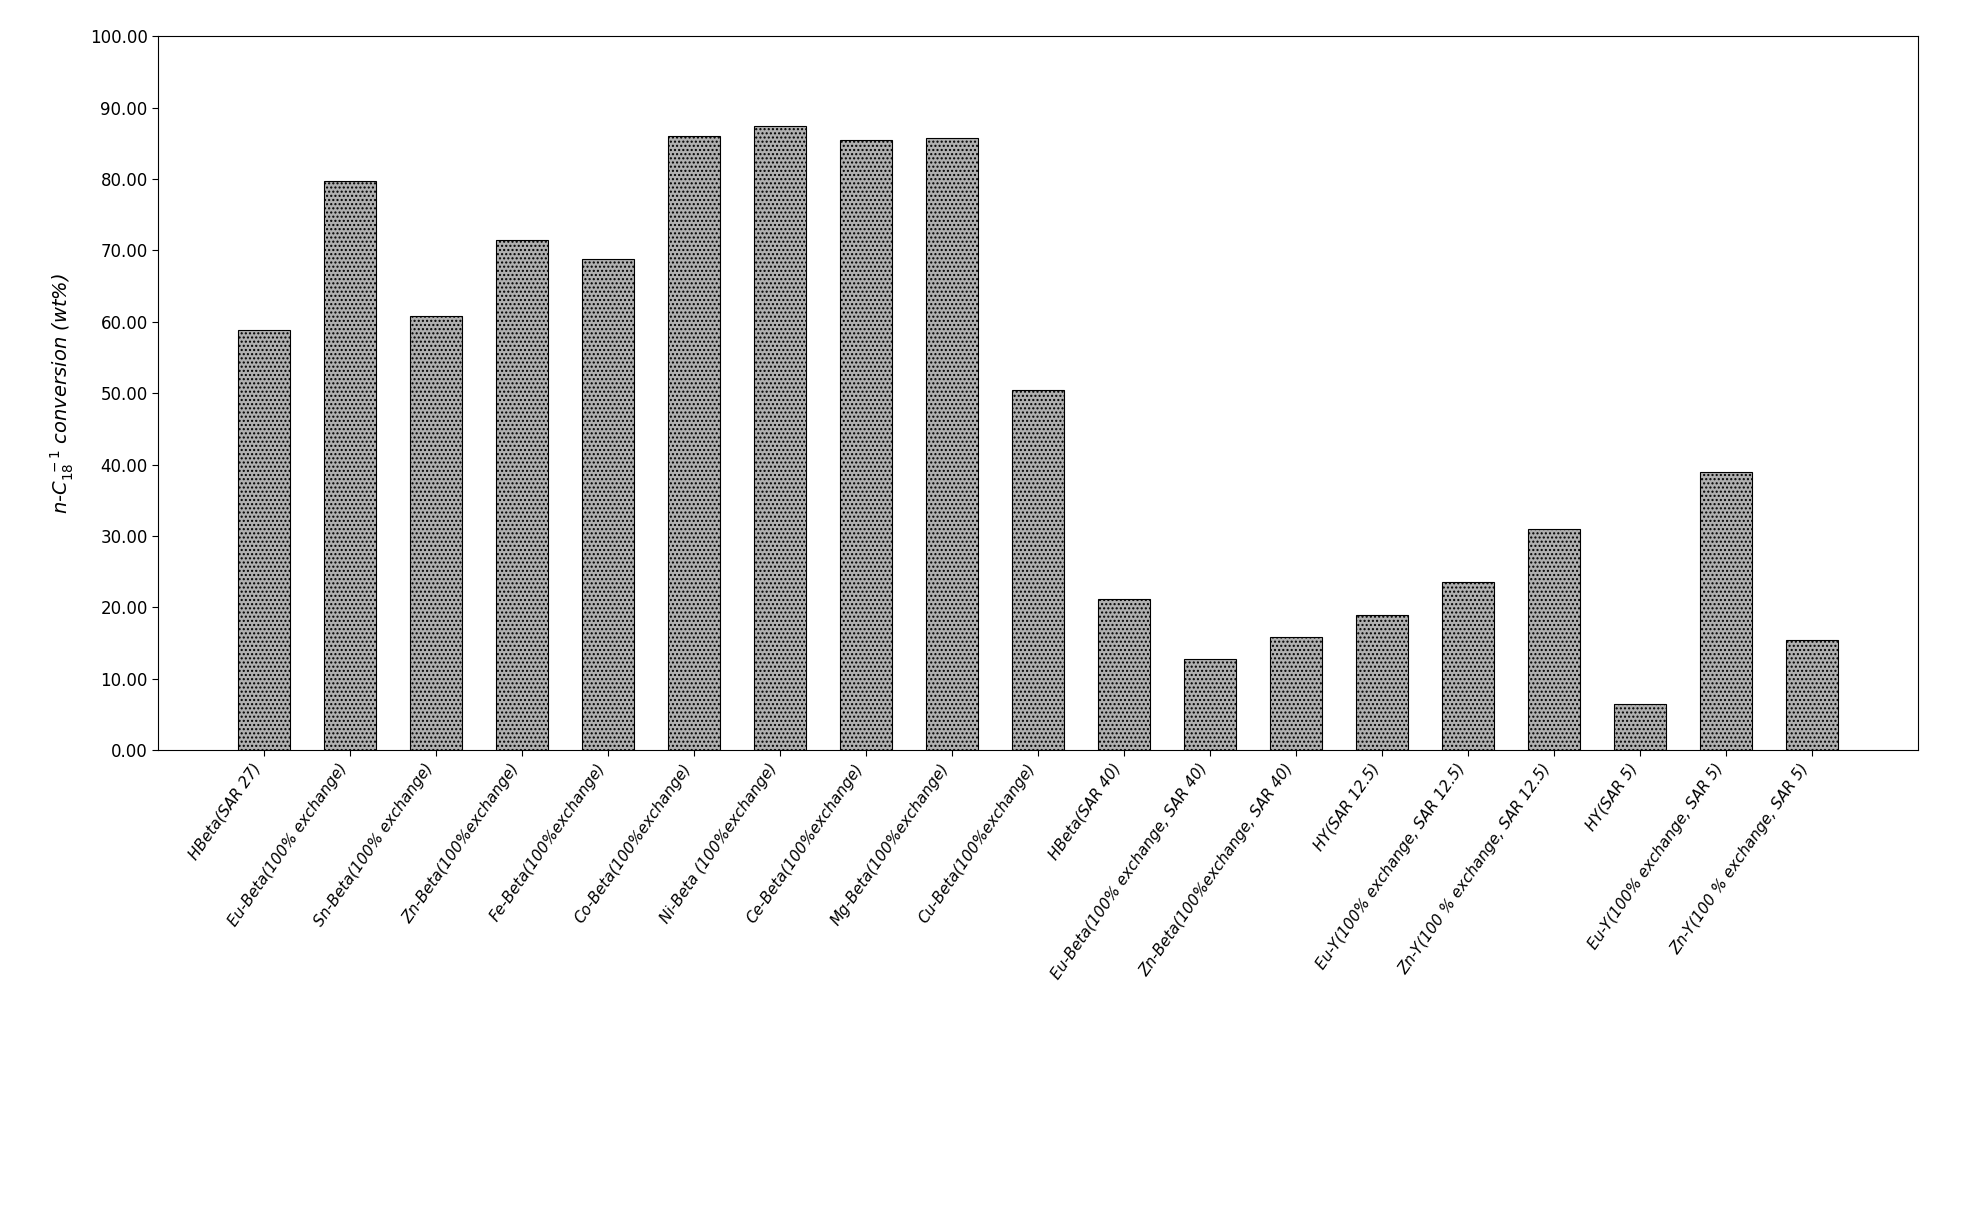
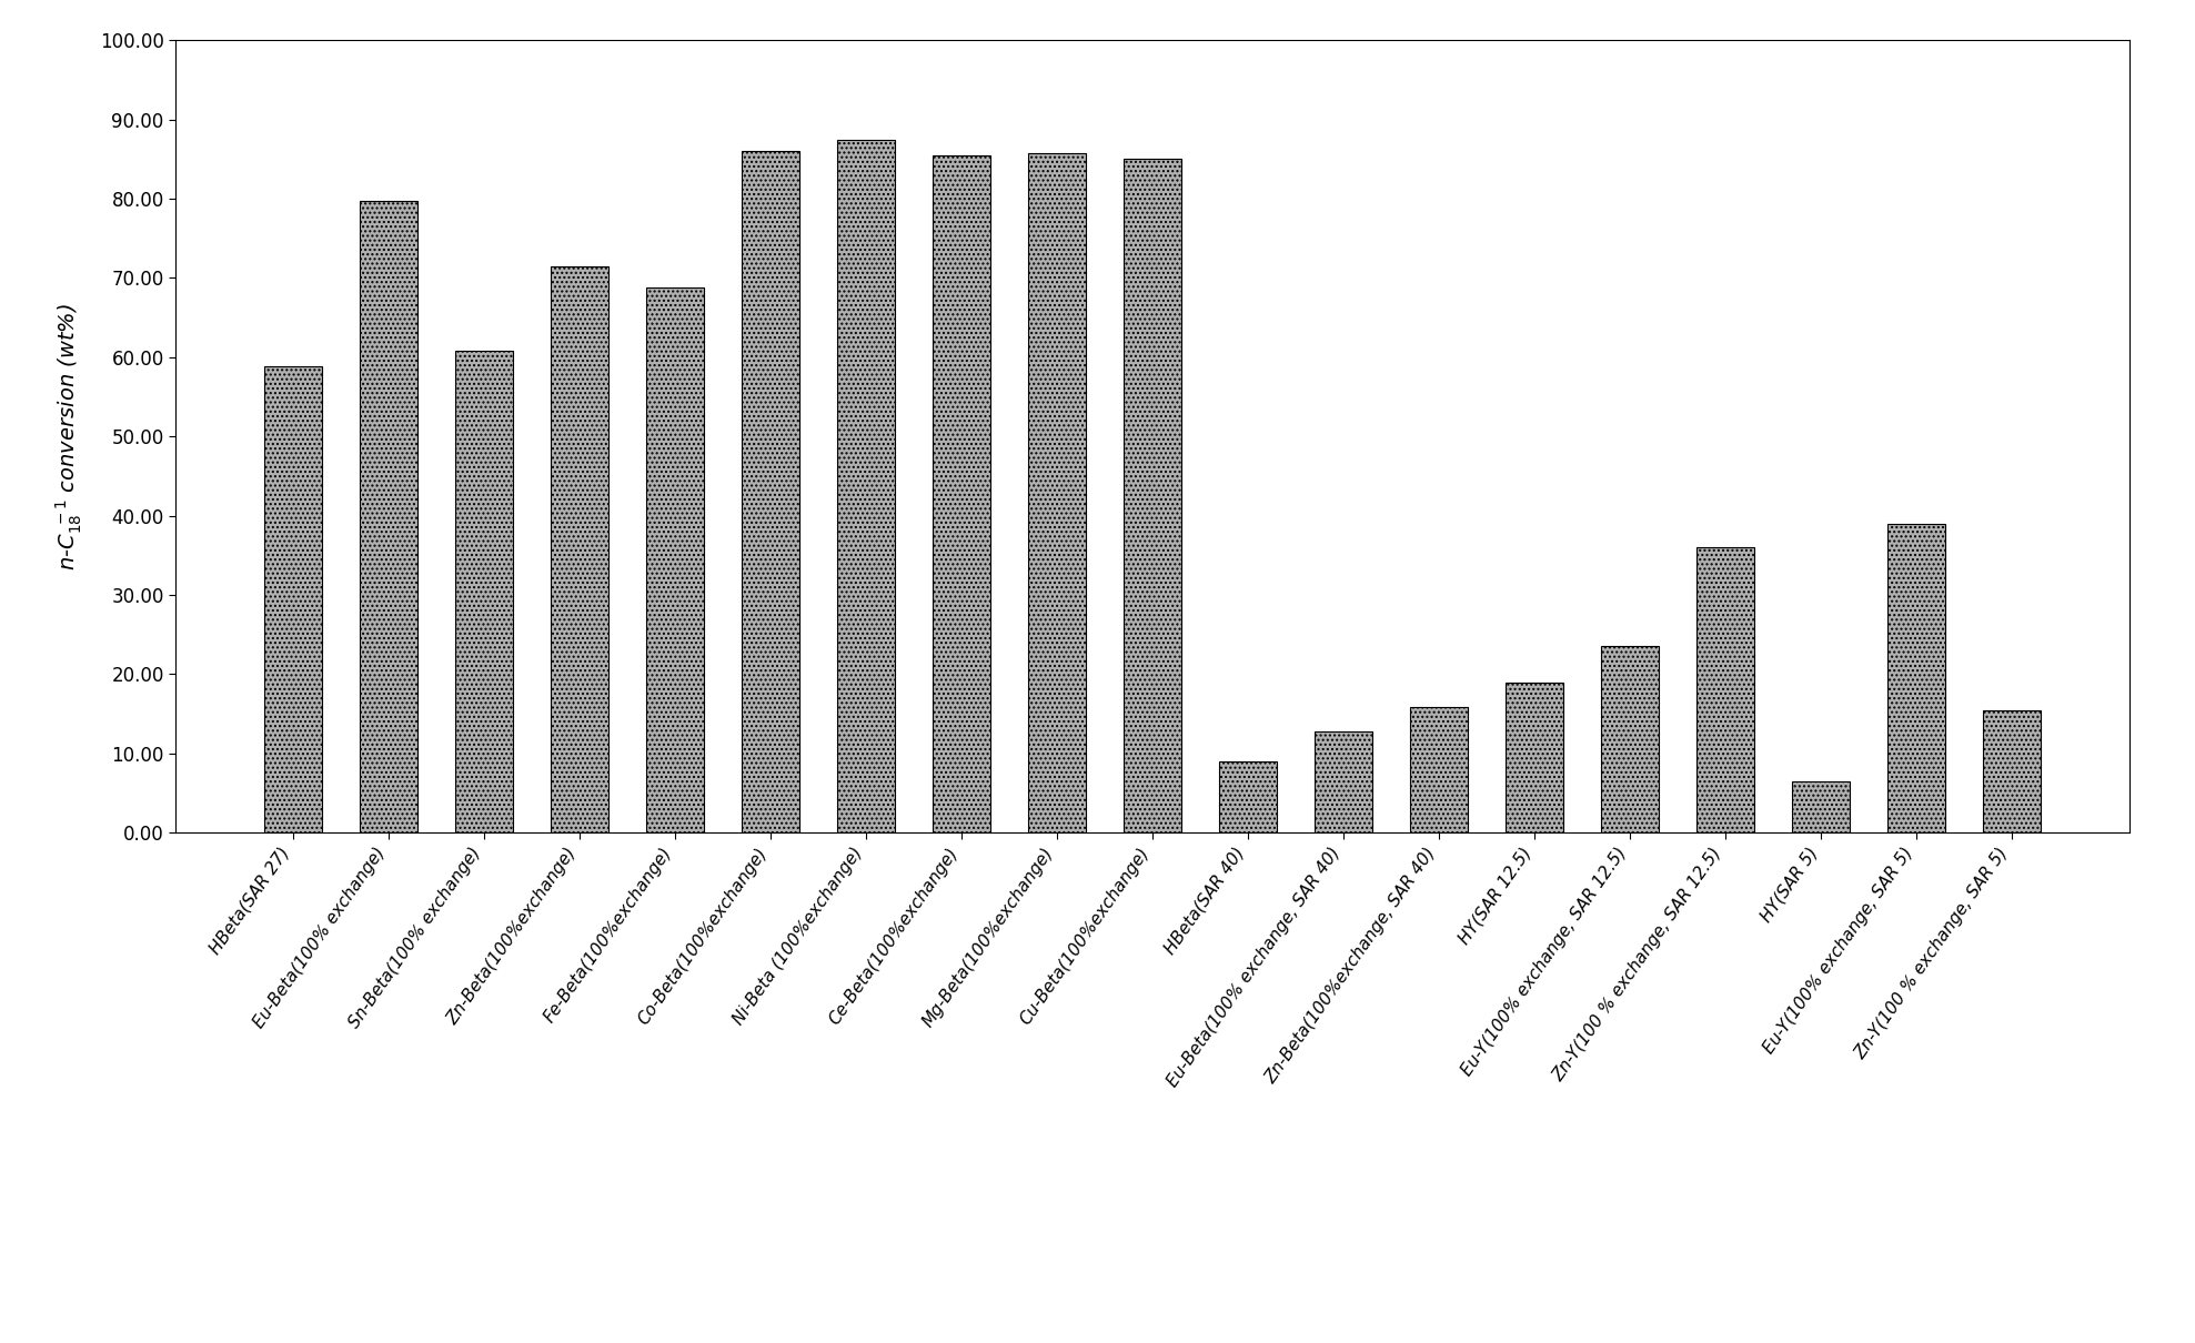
Cu-Beta(100%exchange): 50.4 -> 85.0
HBeta(SAR 40): 21.2 -> 9.0
Zn-Y(100 % exchange, SAR 12.5): 31.0 -> 36.0
